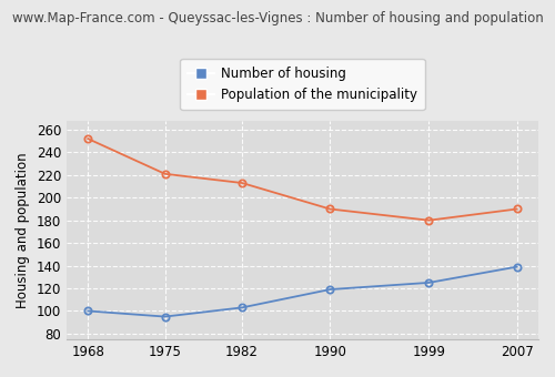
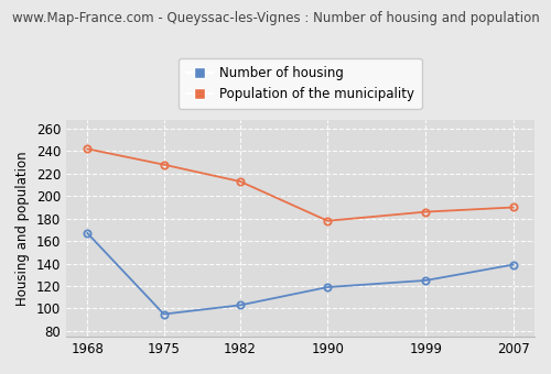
Number of housing/1968: 100 -> 167
Population of the municipality/1968: 252 -> 242
Population of the municipality/1975: 221 -> 228
Population of the municipality/1990: 190 -> 178
Population of the municipality/1999: 180 -> 186
